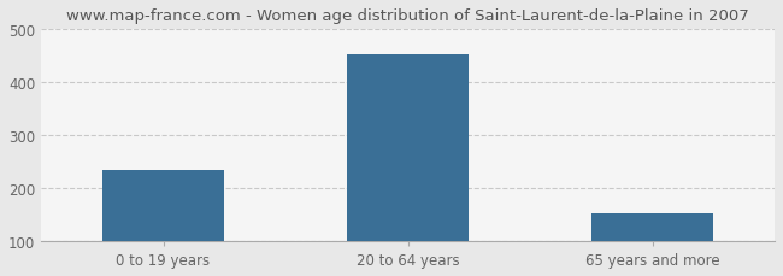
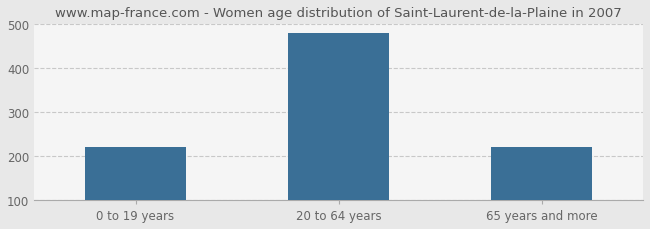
0 to 19 years: 235 -> 220
20 to 64 years: 452 -> 480
65 years and more: 152 -> 220
